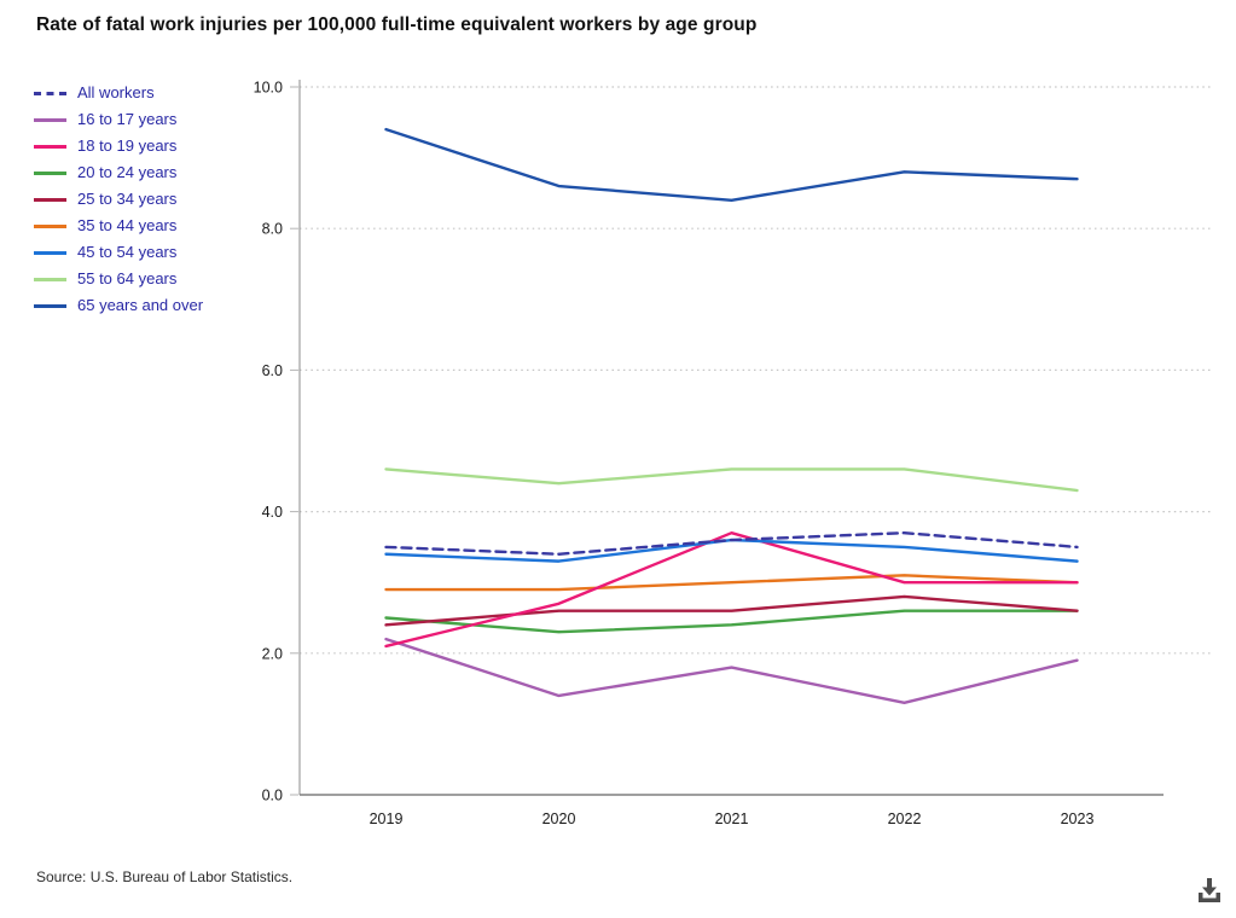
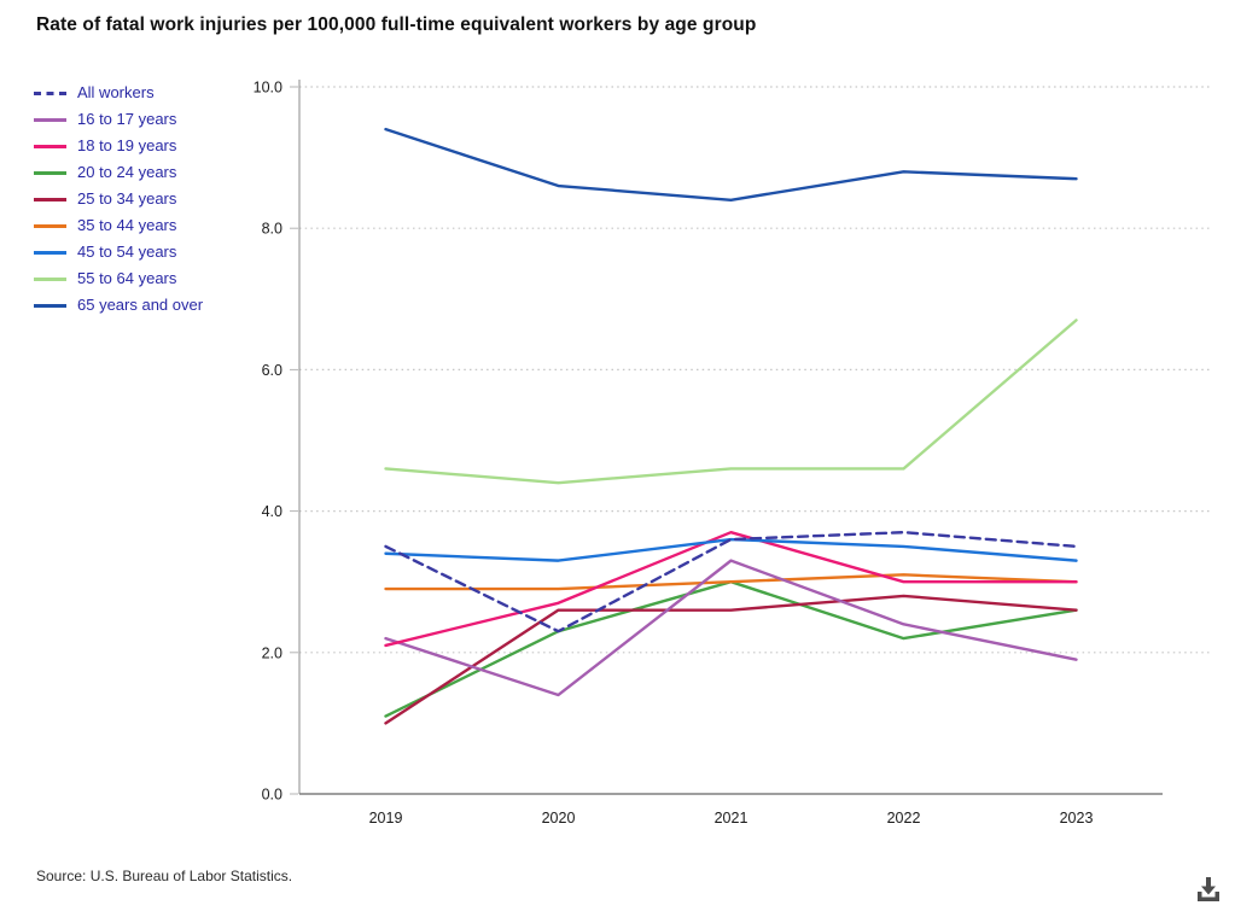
20 to 24 years/2019: 2.5 -> 1.1
25 to 34 years/2019: 2.4 -> 1.0
All workers/2020: 3.4 -> 2.3
16 to 17 years/2021: 1.8 -> 3.3
20 to 24 years/2021: 2.4 -> 3.0
16 to 17 years/2022: 1.3 -> 2.4
20 to 24 years/2022: 2.6 -> 2.2
55 to 64 years/2023: 4.3 -> 6.7
